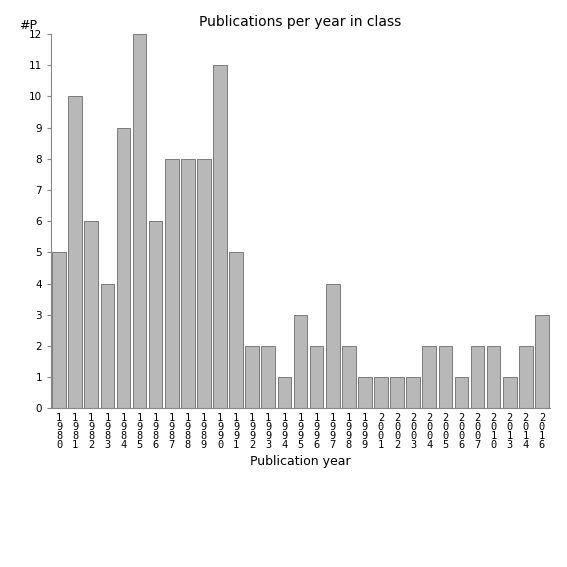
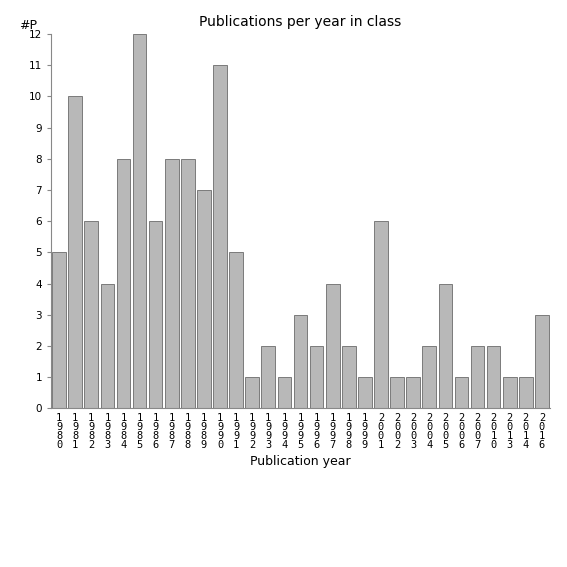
1 9 8 4: 9 -> 8
1 9 8 9: 8 -> 7
1 9 9 2: 2 -> 1
2 0 0 1: 1 -> 6
2 0 0 5: 2 -> 4
2 0 1 4: 2 -> 1
